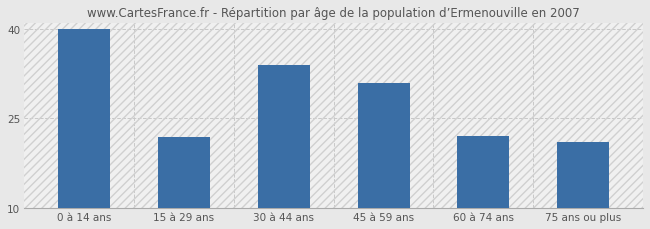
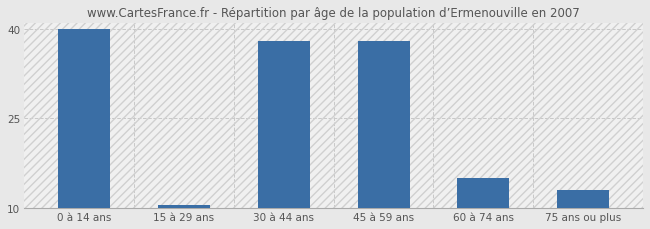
15 à 29 ans: 21.8 -> 10.5
30 à 44 ans: 34.0 -> 38.0
45 à 59 ans: 31.0 -> 38.0
60 à 74 ans: 22.0 -> 15.0
75 ans ou plus: 21.0 -> 13.0
